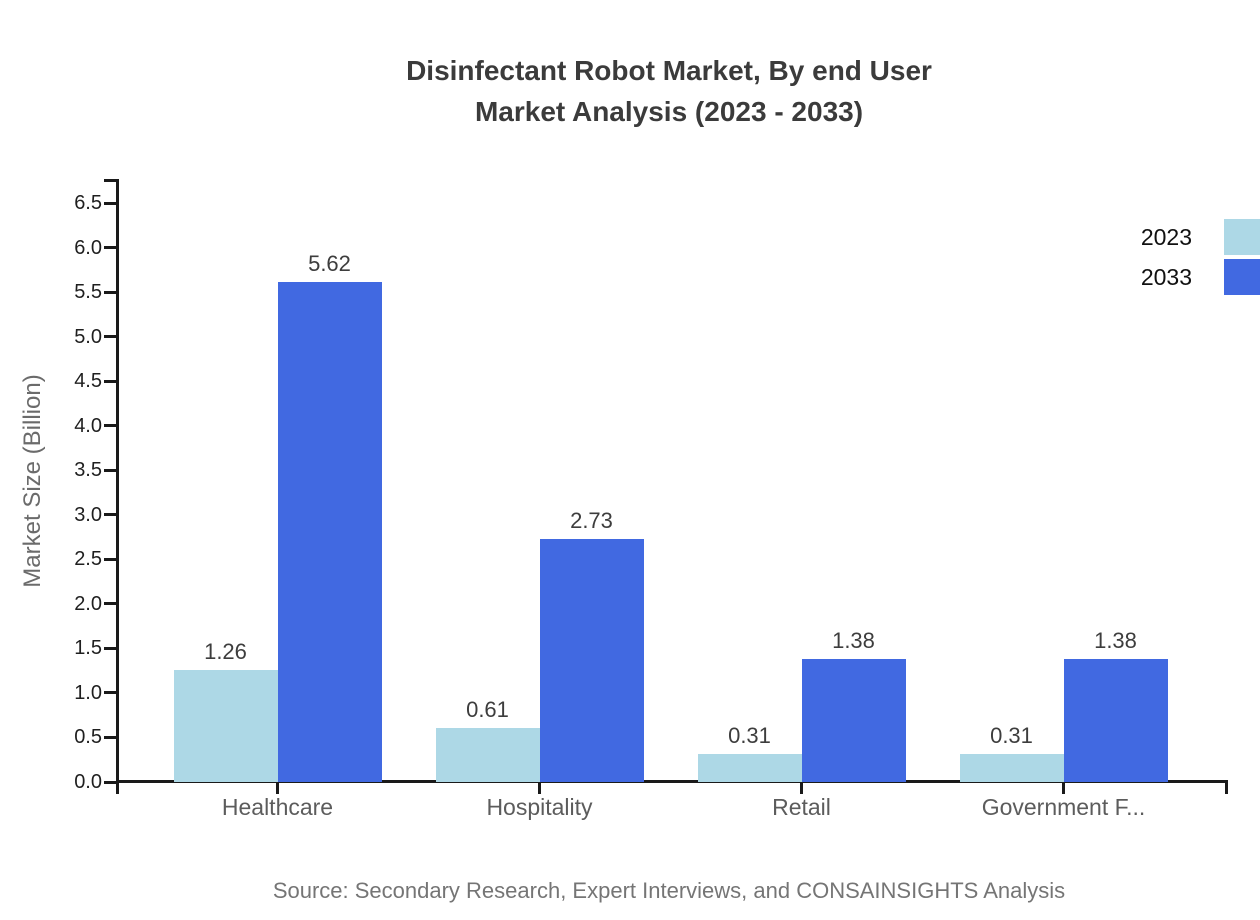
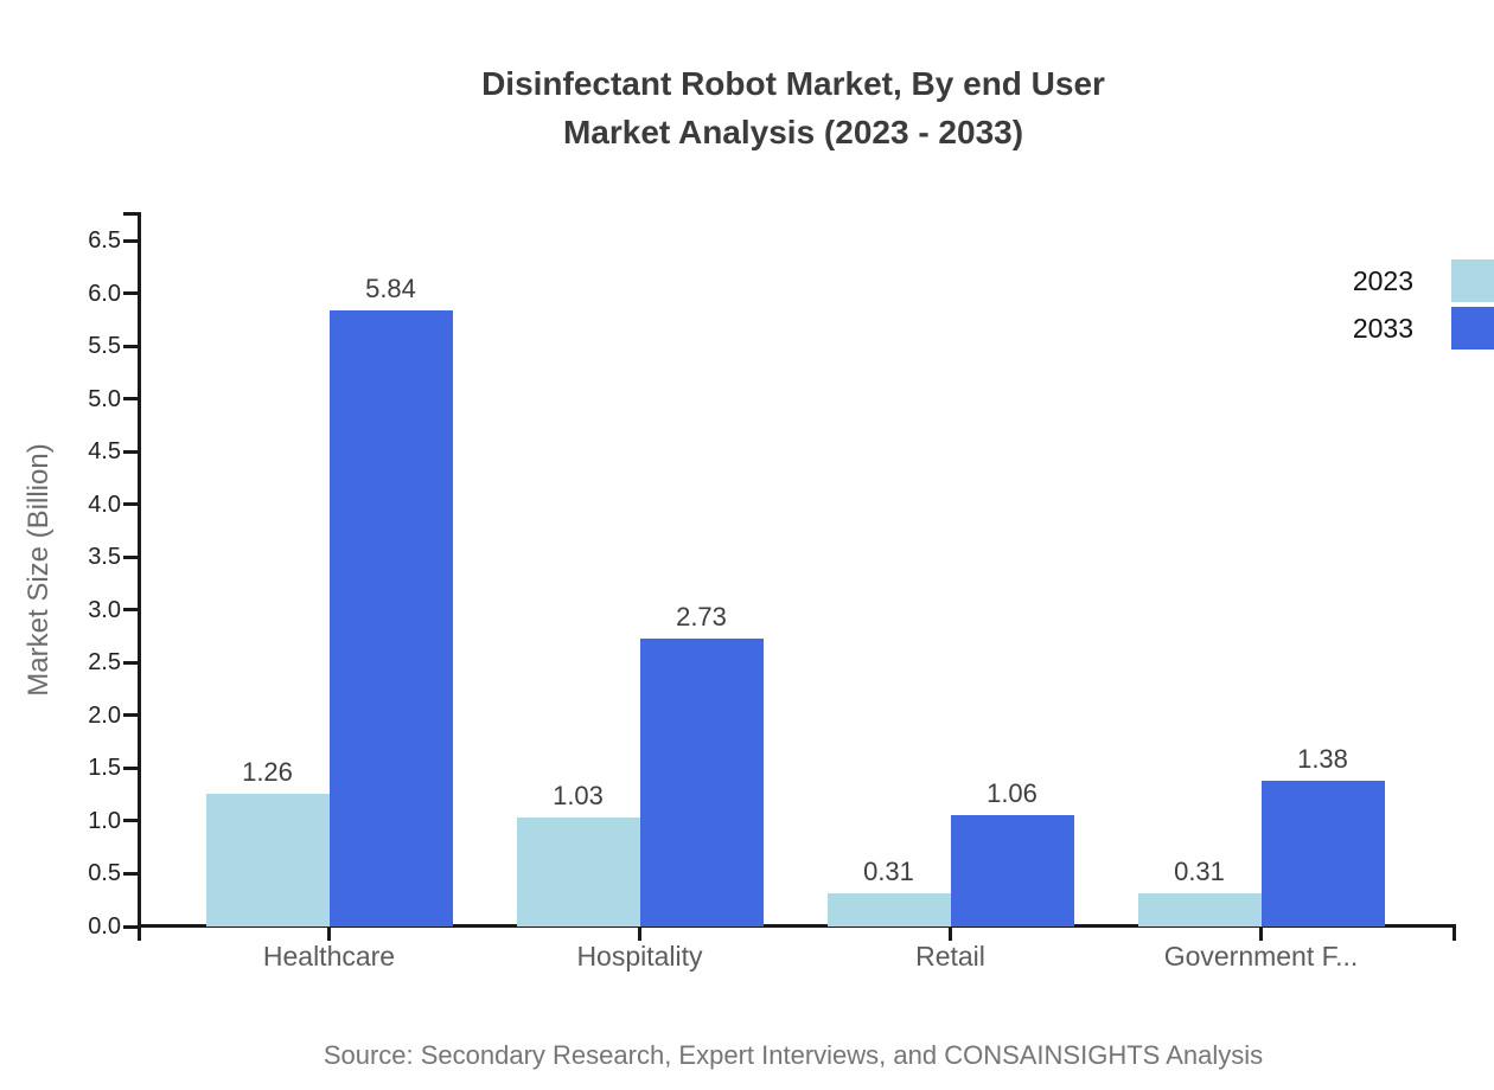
2033/Healthcare: 5.62 -> 5.84
2023/Hospitality: 0.61 -> 1.03
2033/Retail: 1.38 -> 1.06
